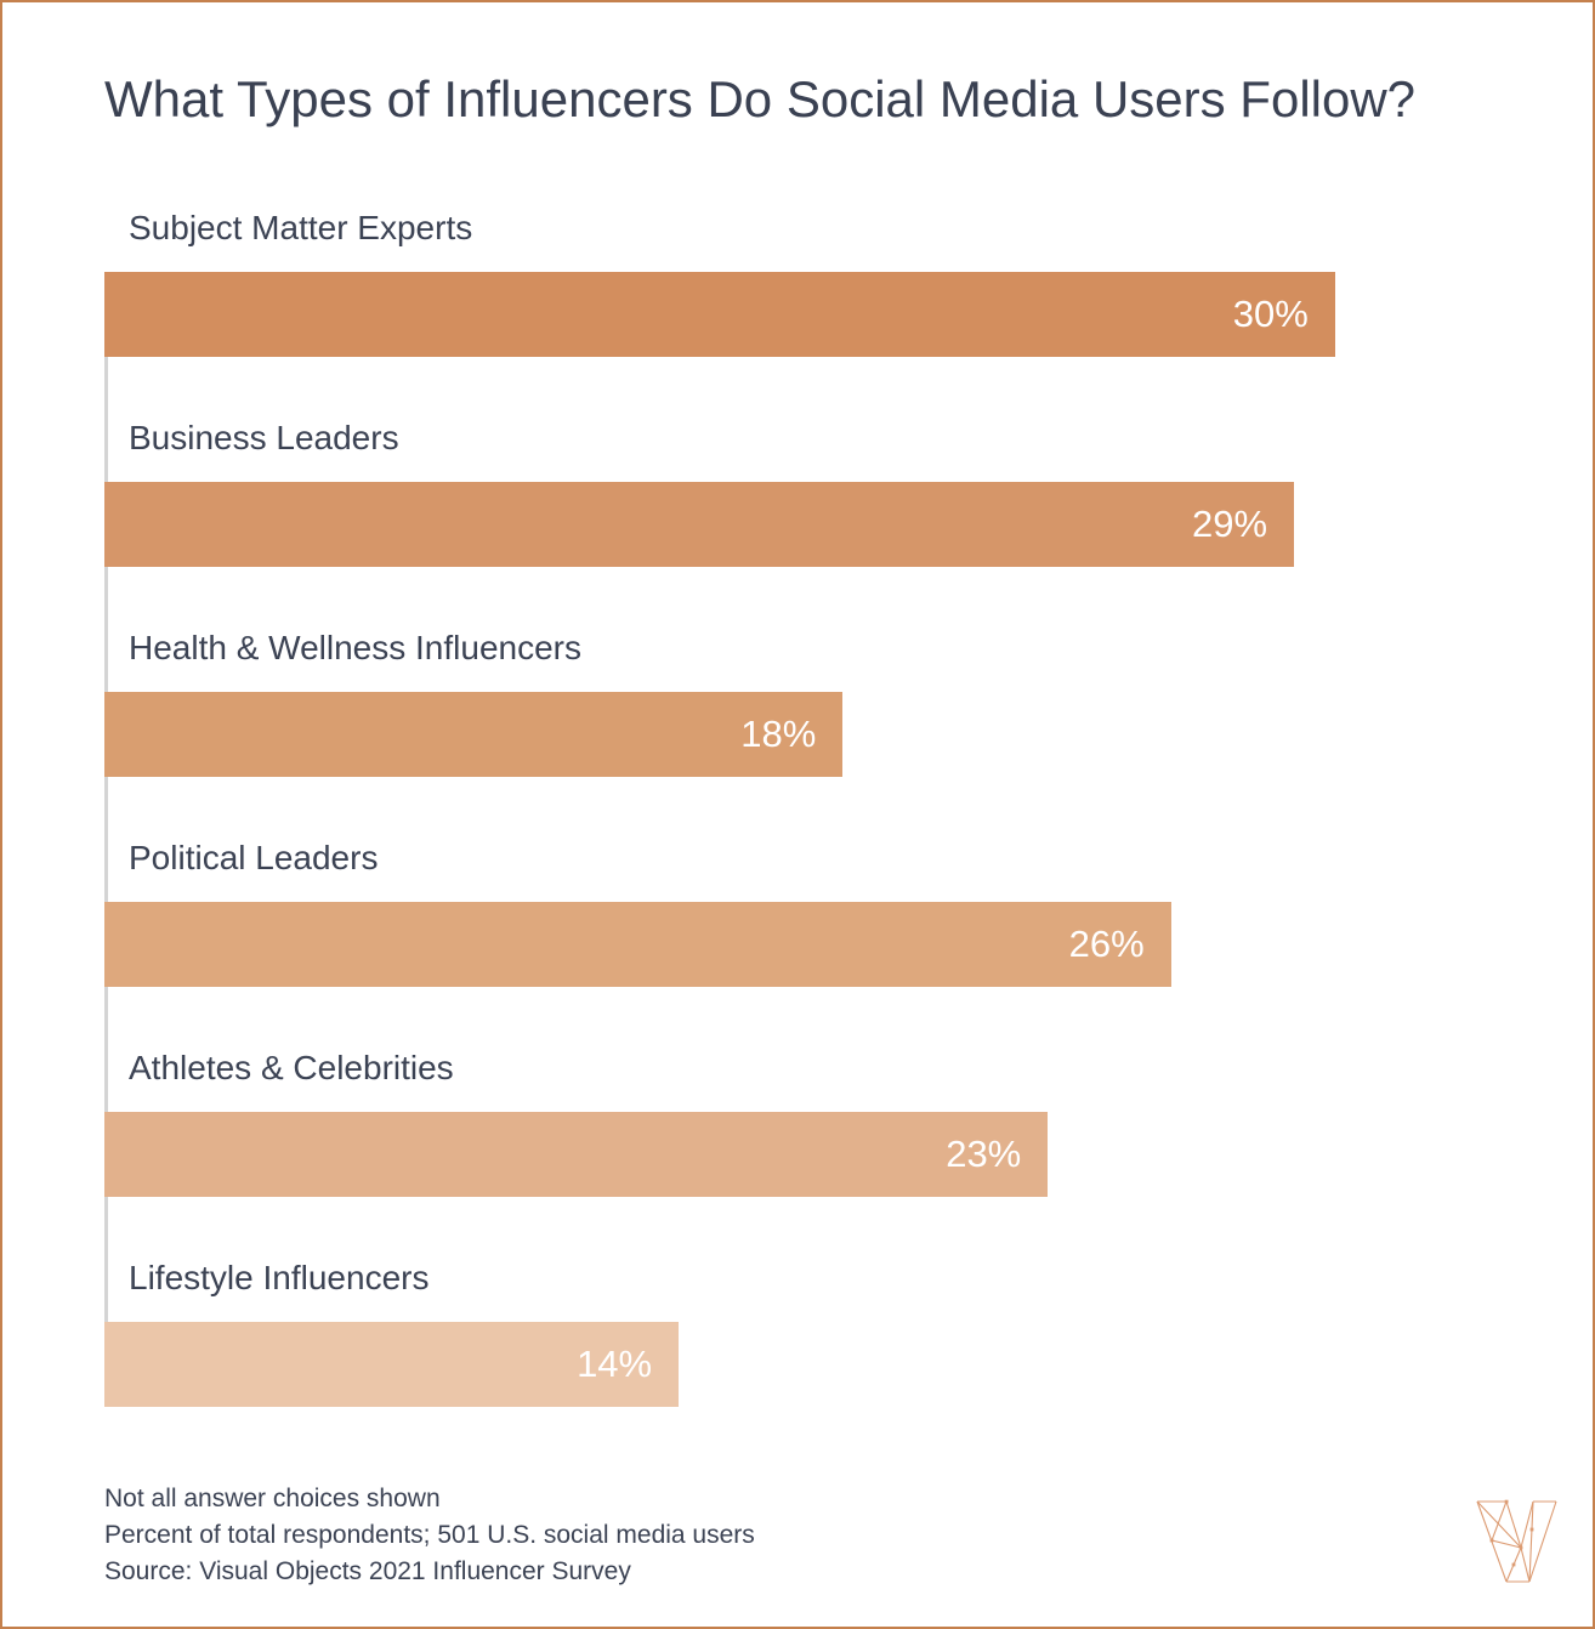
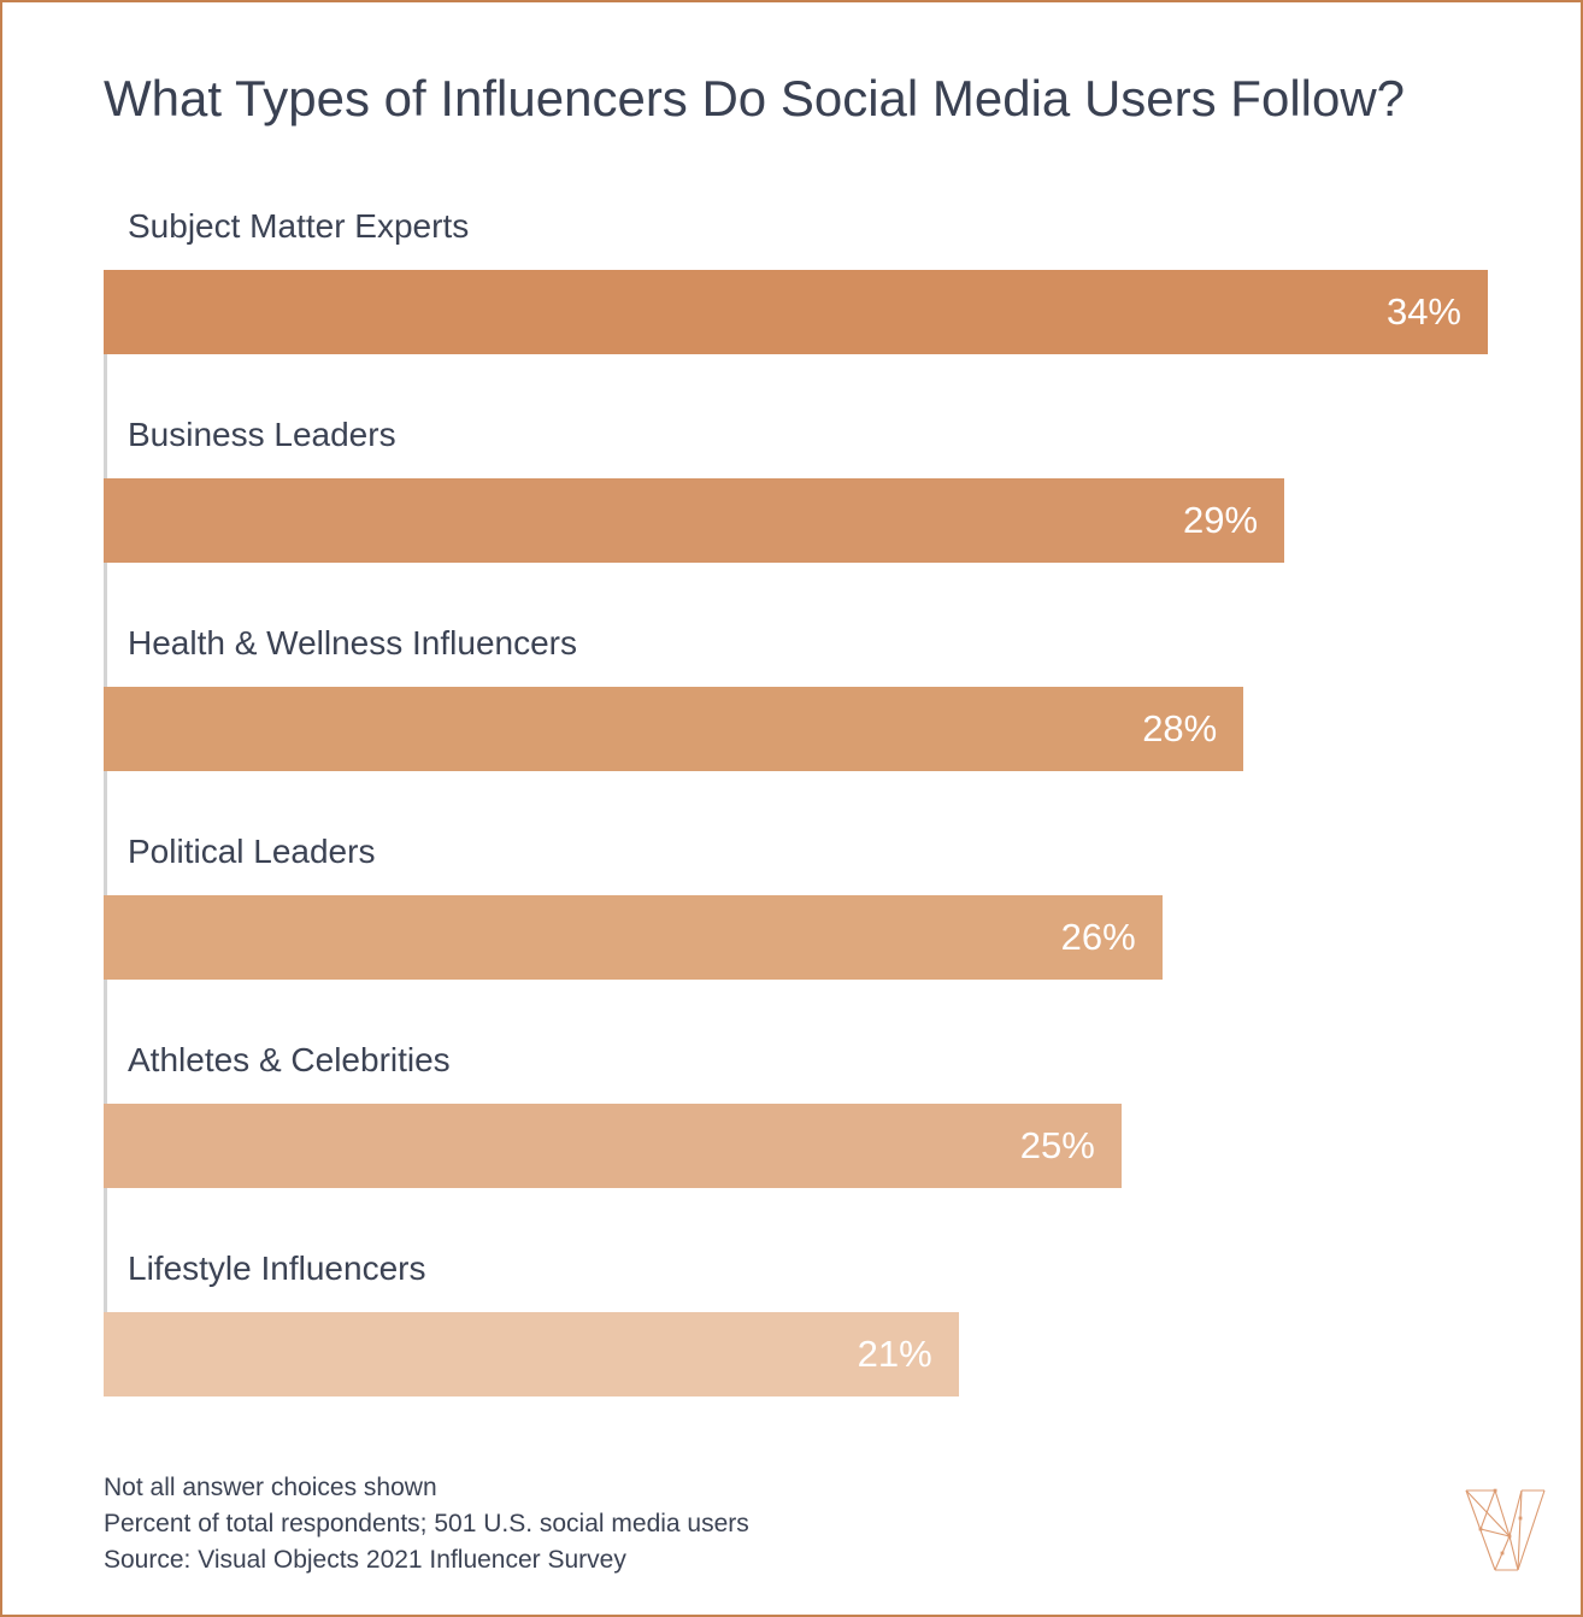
Subject Matter Experts: 30% -> 34%
Health & Wellness Influencers: 18% -> 28%
Athletes & Celebrities: 23% -> 25%
Lifestyle Influencers: 14% -> 21%
